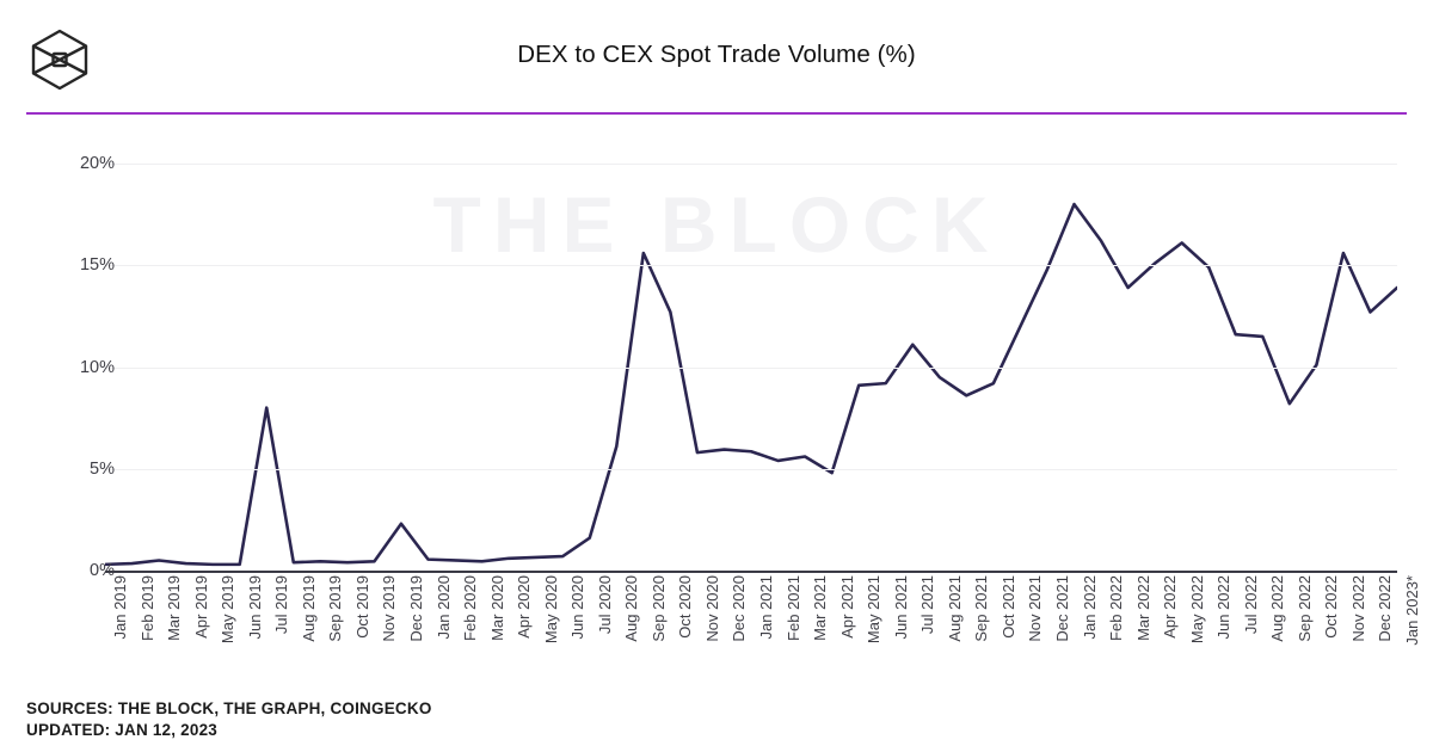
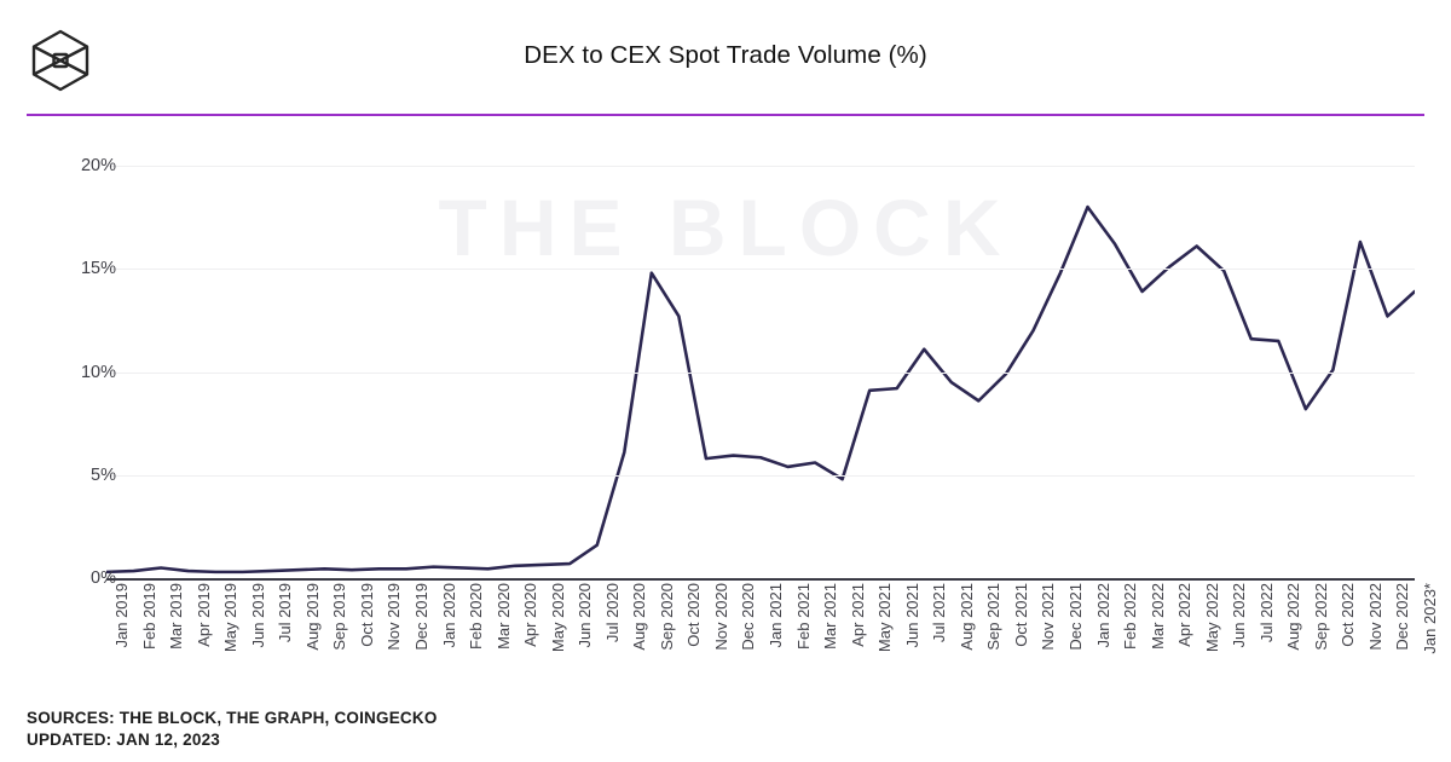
Jul 2019: 8.0% -> 0.3%
Dec 2019: 2.3% -> 0.5%
Sep 2020: 15.6% -> 14.8%
Oct 2021: 9.2% -> 9.9%
Nov 2022: 15.6% -> 16.3%
